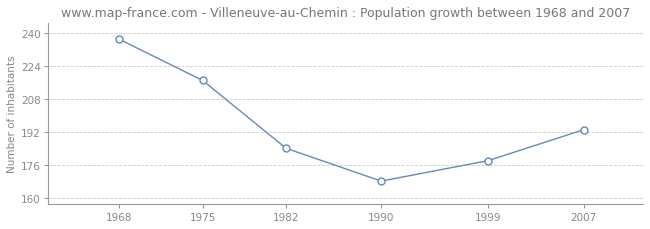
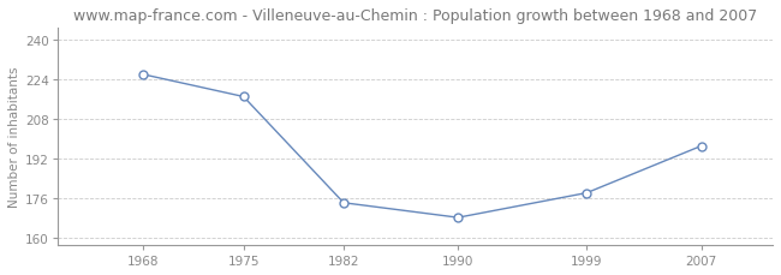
1968: 237 -> 226
1982: 184 -> 174
2007: 193 -> 197
